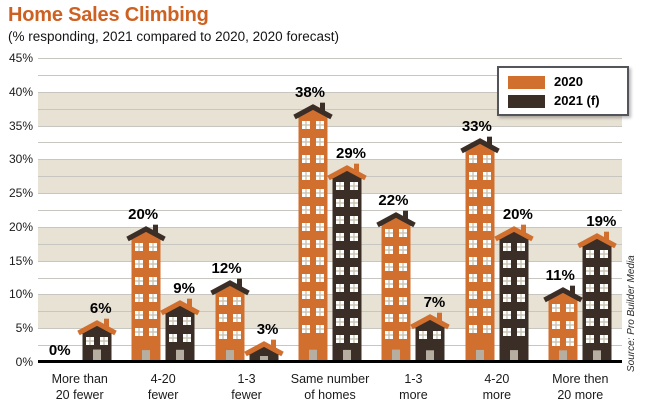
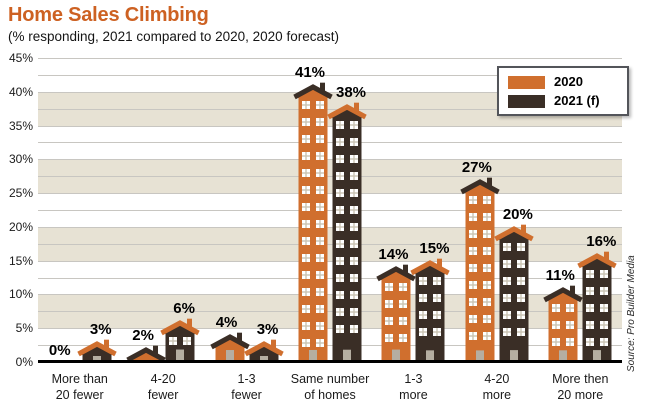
2021 (f)/More than 20 fewer: 6% -> 3%
2020/4-20 fewer: 20% -> 2%
2021 (f)/4-20 fewer: 9% -> 6%
2020/1-3 fewer: 12% -> 4%
2020/Same number of homes: 38% -> 41%
2021 (f)/Same number of homes: 29% -> 38%
2020/1-3 more: 22% -> 14%
2021 (f)/1-3 more: 7% -> 15%
2020/4-20 more: 33% -> 27%
2021 (f)/More then 20 more: 19% -> 16%
